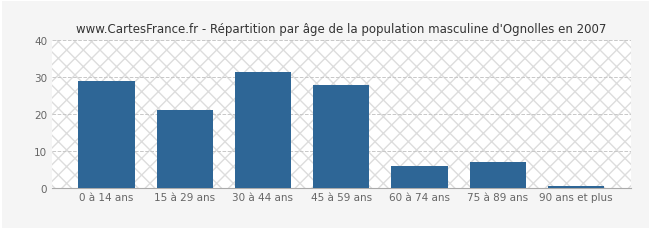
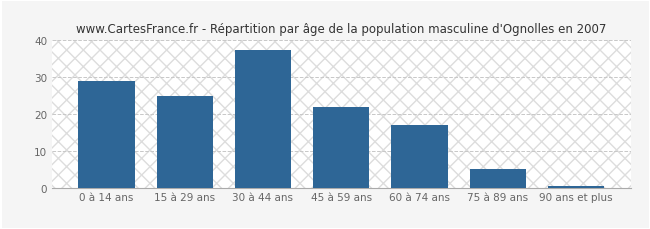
15 à 29 ans: 21.0 -> 25.0
30 à 44 ans: 31.5 -> 37.5
45 à 59 ans: 28.0 -> 22.0
60 à 74 ans: 6.0 -> 17.0
75 à 89 ans: 7.0 -> 5.0
